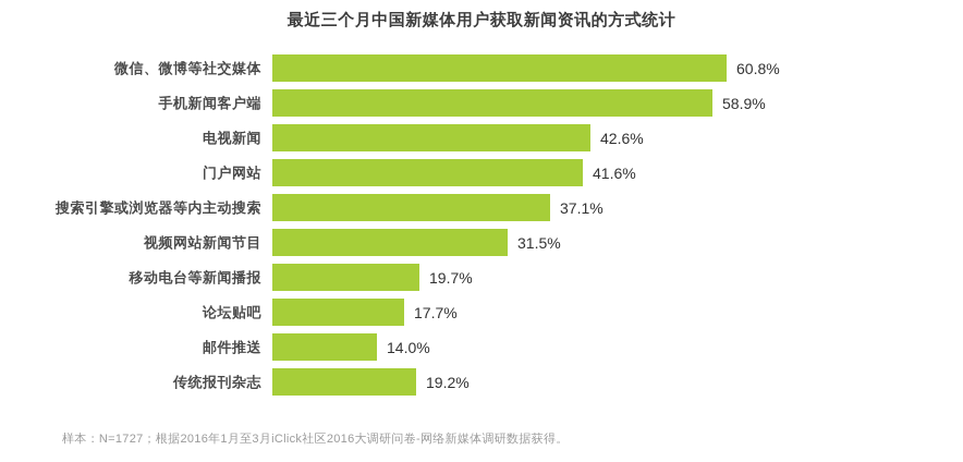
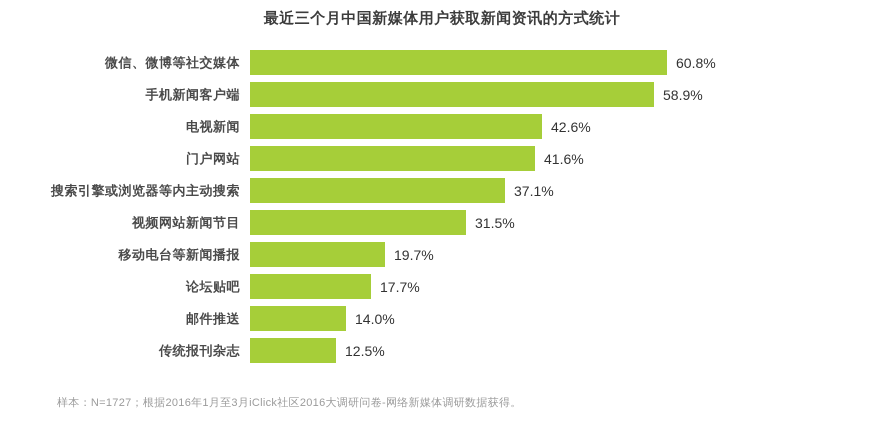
传统报刊杂志: 19.2% -> 12.5%
